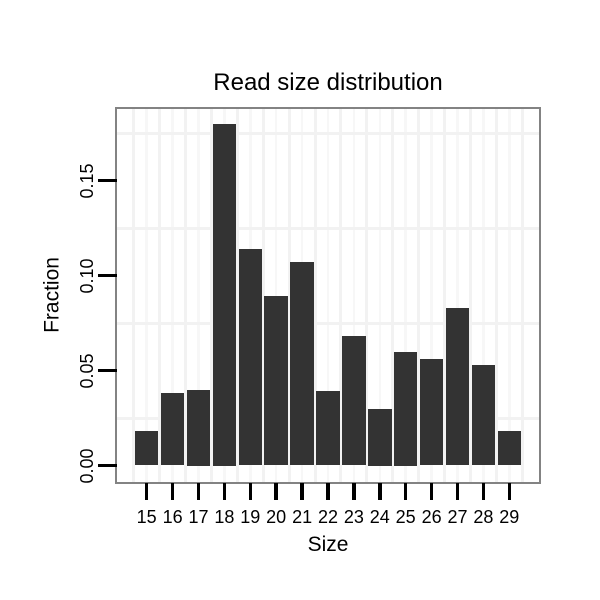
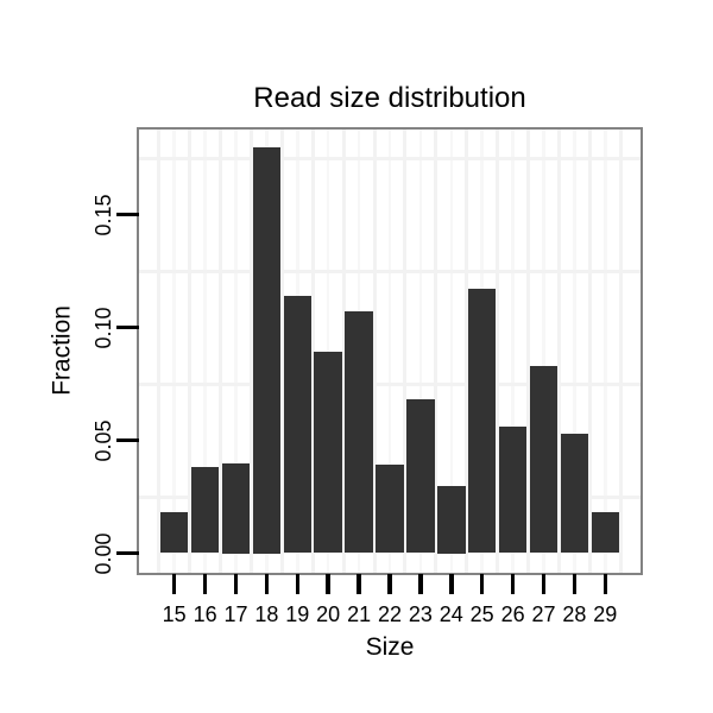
25: 0.060 -> 0.117
